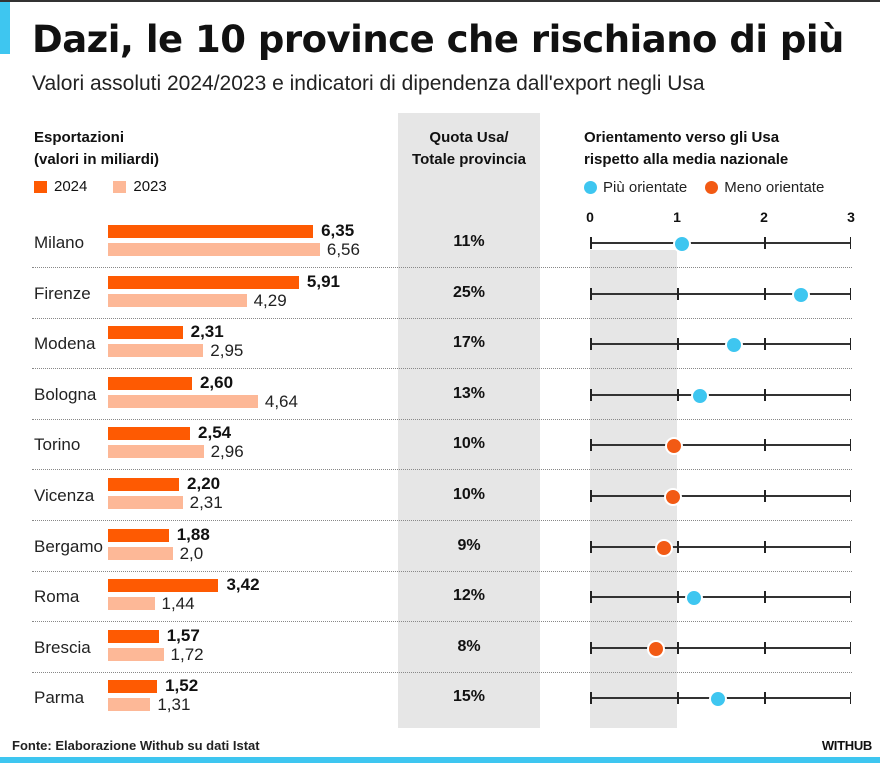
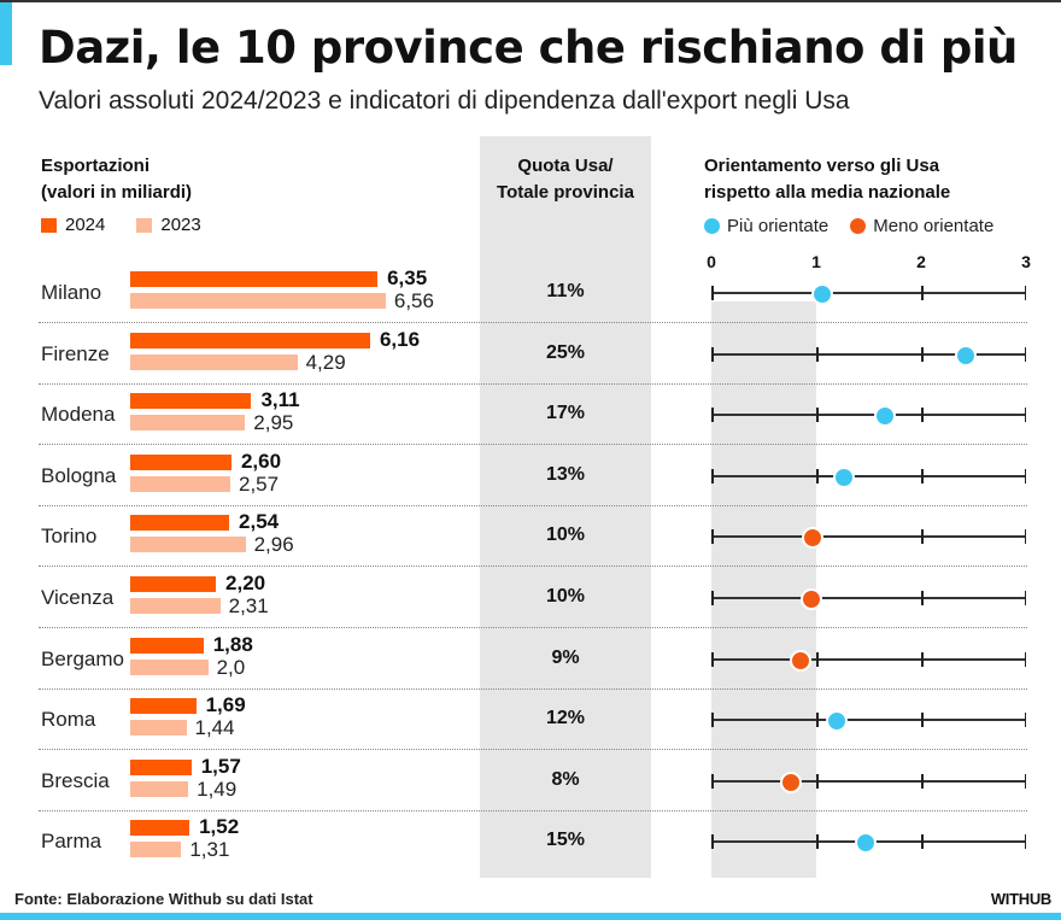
Esportazioni (valori in miliardi)/2024/Firenze: 5,91 -> 6,16
Esportazioni (valori in miliardi)/2024/Modena: 2,31 -> 3,11
Esportazioni (valori in miliardi)/2023/Bologna: 4,64 -> 2,57
Esportazioni (valori in miliardi)/2024/Roma: 3,42 -> 1,69
Esportazioni (valori in miliardi)/2023/Brescia: 1,72 -> 1,49
